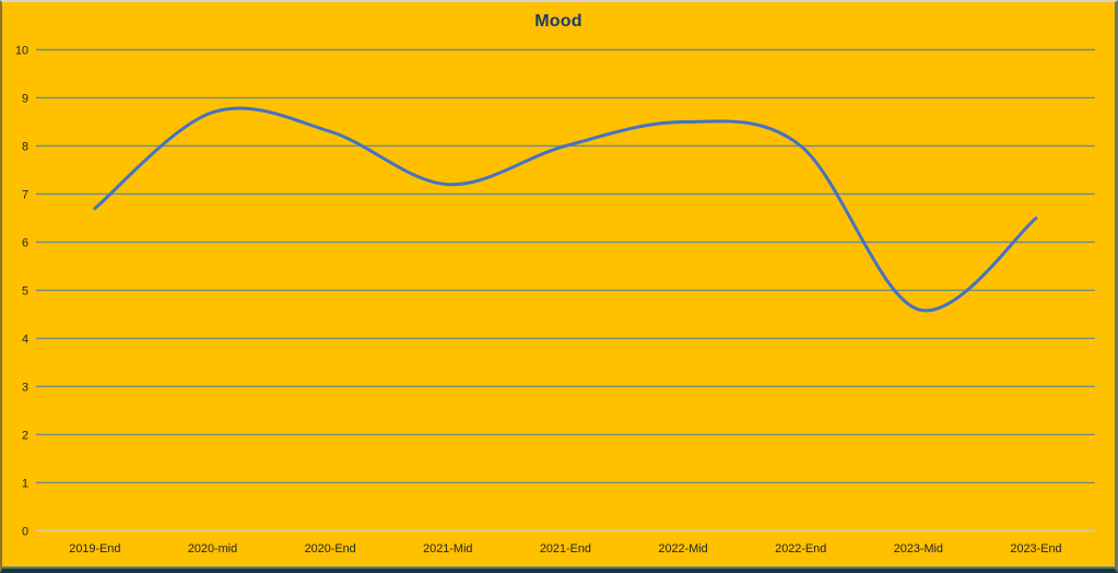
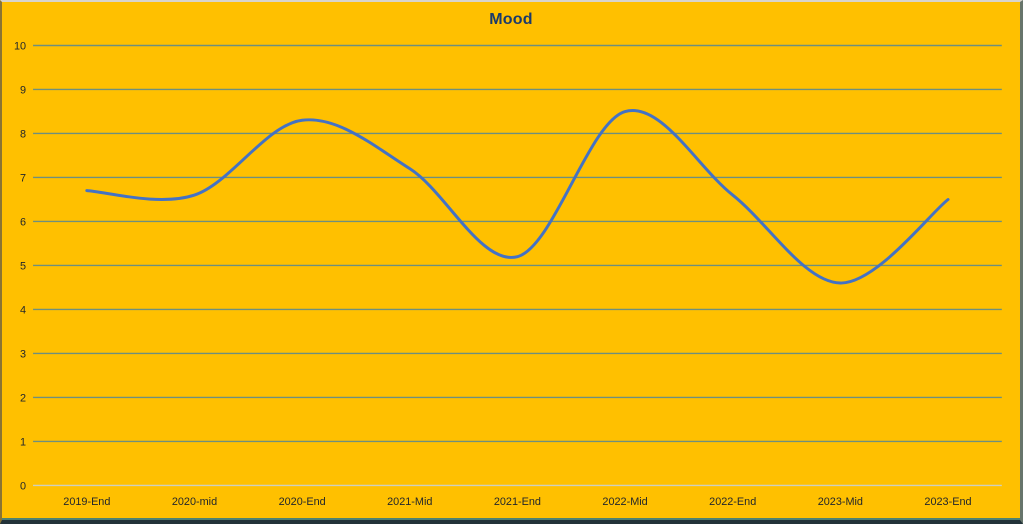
2020-mid: 8.7 -> 6.6
2021-End: 8.0 -> 5.2
2022-End: 8.0 -> 6.6
